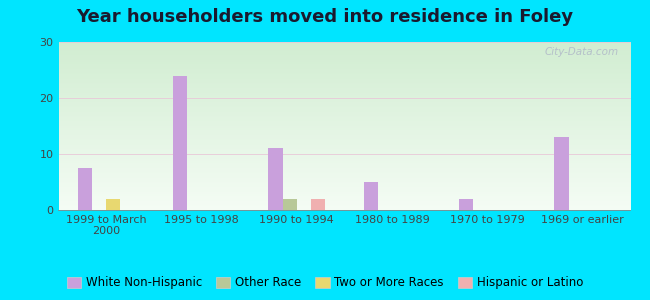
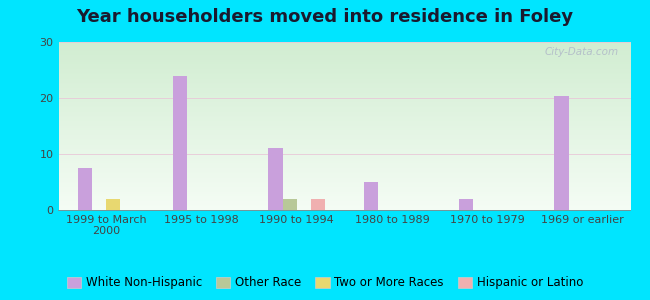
White Non-Hispanic/1969 or earlier: 13.0 -> 20.4
